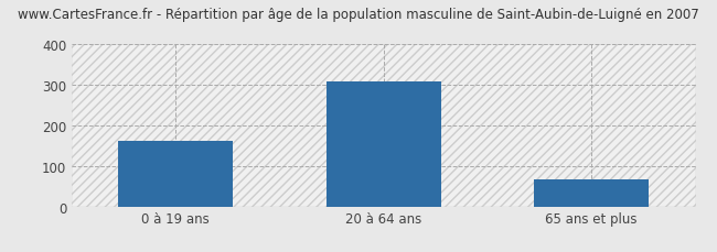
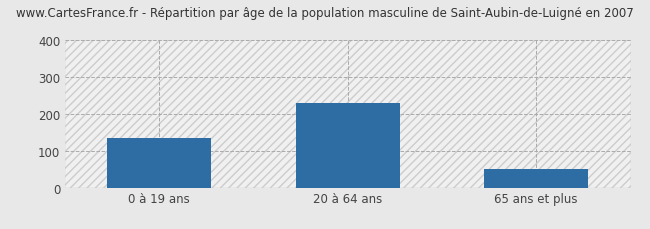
0 à 19 ans: 163 -> 135
20 à 64 ans: 310 -> 230
65 ans et plus: 66 -> 50
